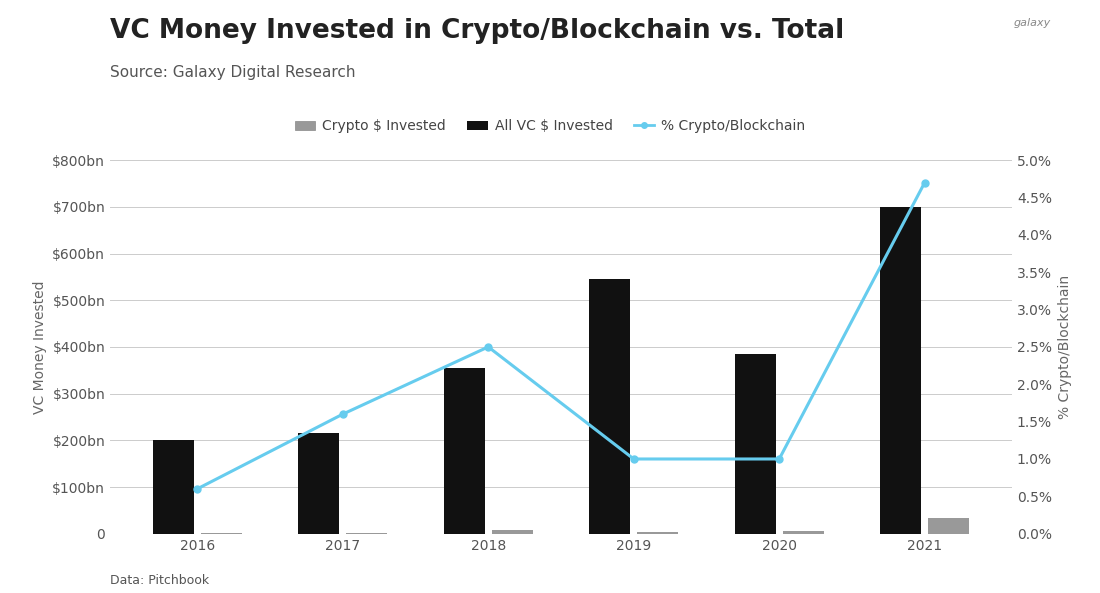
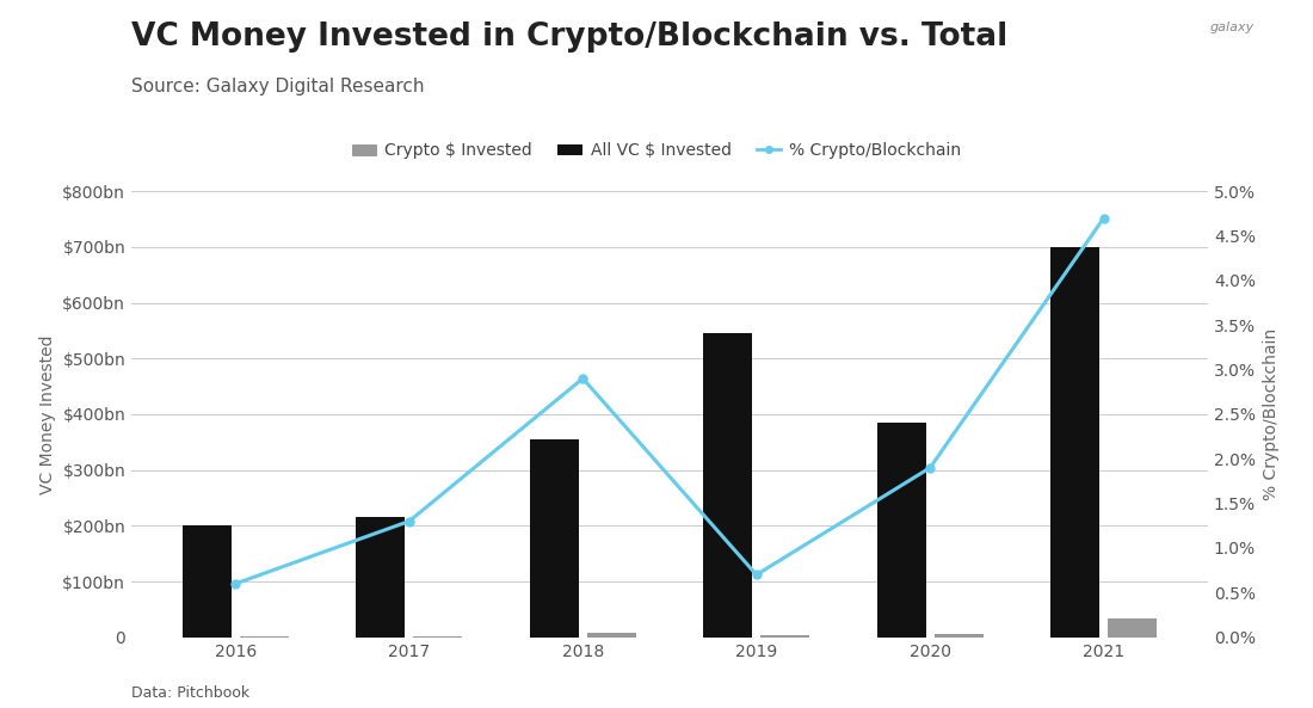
% Crypto/Blockchain/2017: 1.6% -> 1.3%
% Crypto/Blockchain/2018: 2.5% -> 2.9%
% Crypto/Blockchain/2019: 1.0% -> 0.7%
% Crypto/Blockchain/2020: 1.0% -> 1.9%
